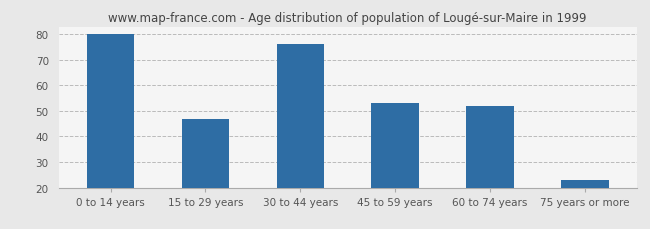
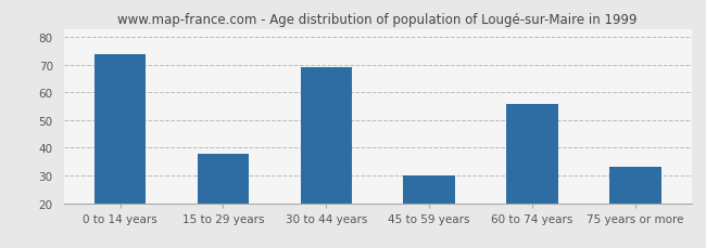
0 to 14 years: 80 -> 74
15 to 29 years: 47 -> 38
30 to 44 years: 76 -> 69
45 to 59 years: 53 -> 30
60 to 74 years: 52 -> 56
75 years or more: 23 -> 33
